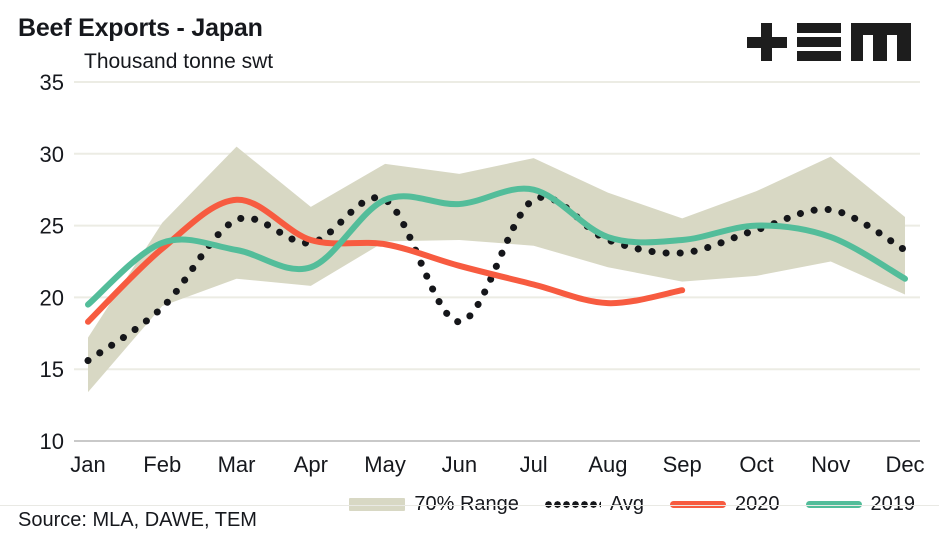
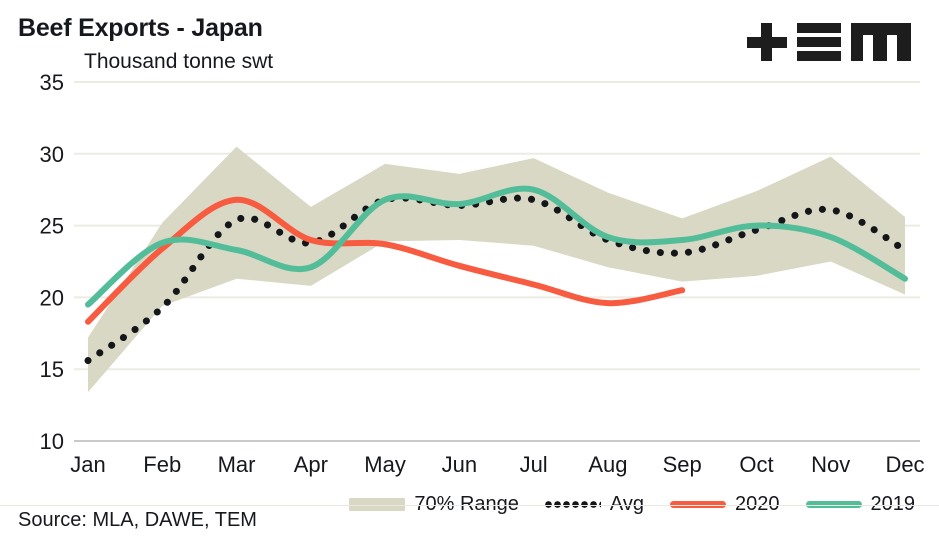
Avg/Jun: 18.3 -> 26.4
